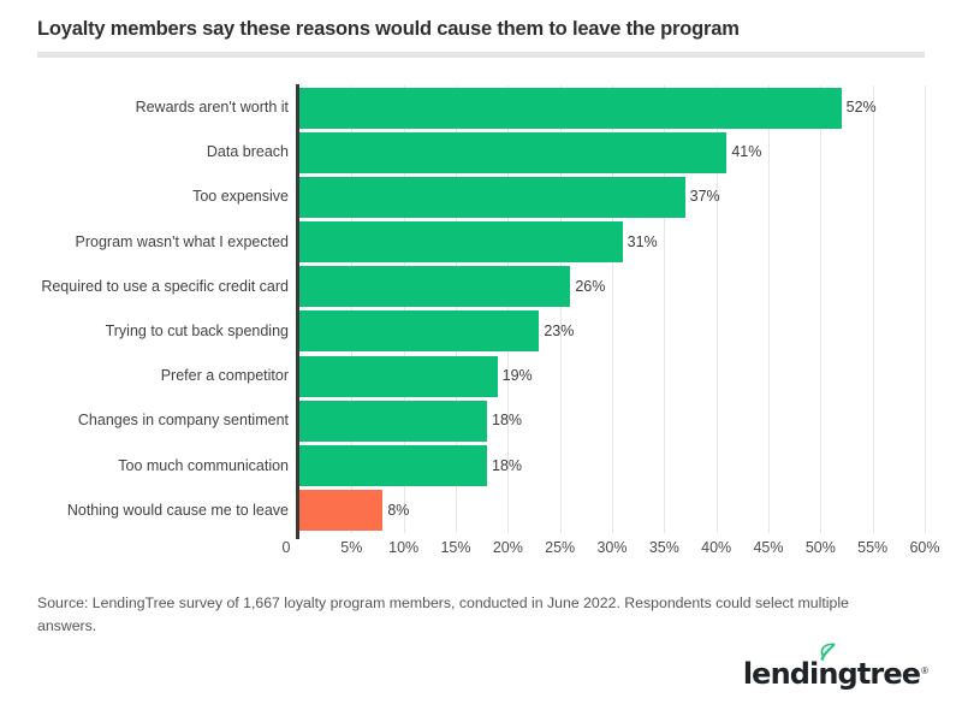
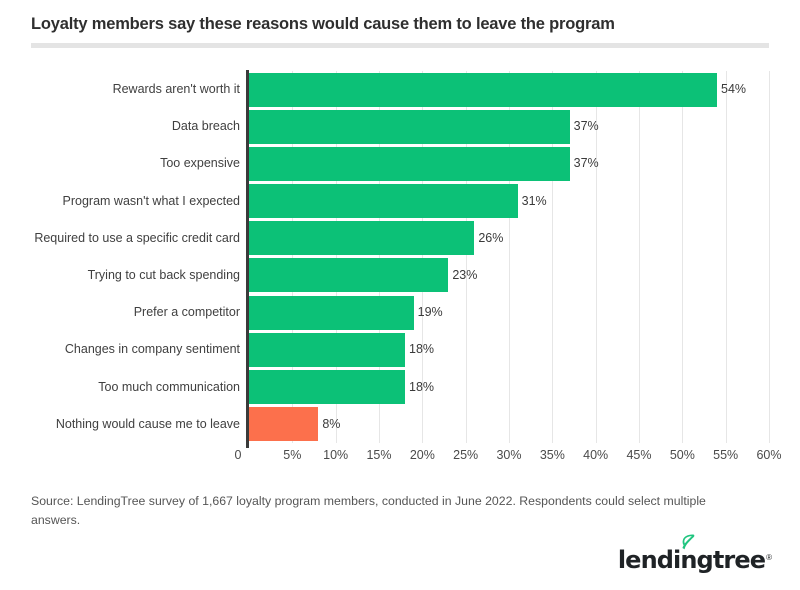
Rewards aren't worth it: 52% -> 54%
Data breach: 41% -> 37%
